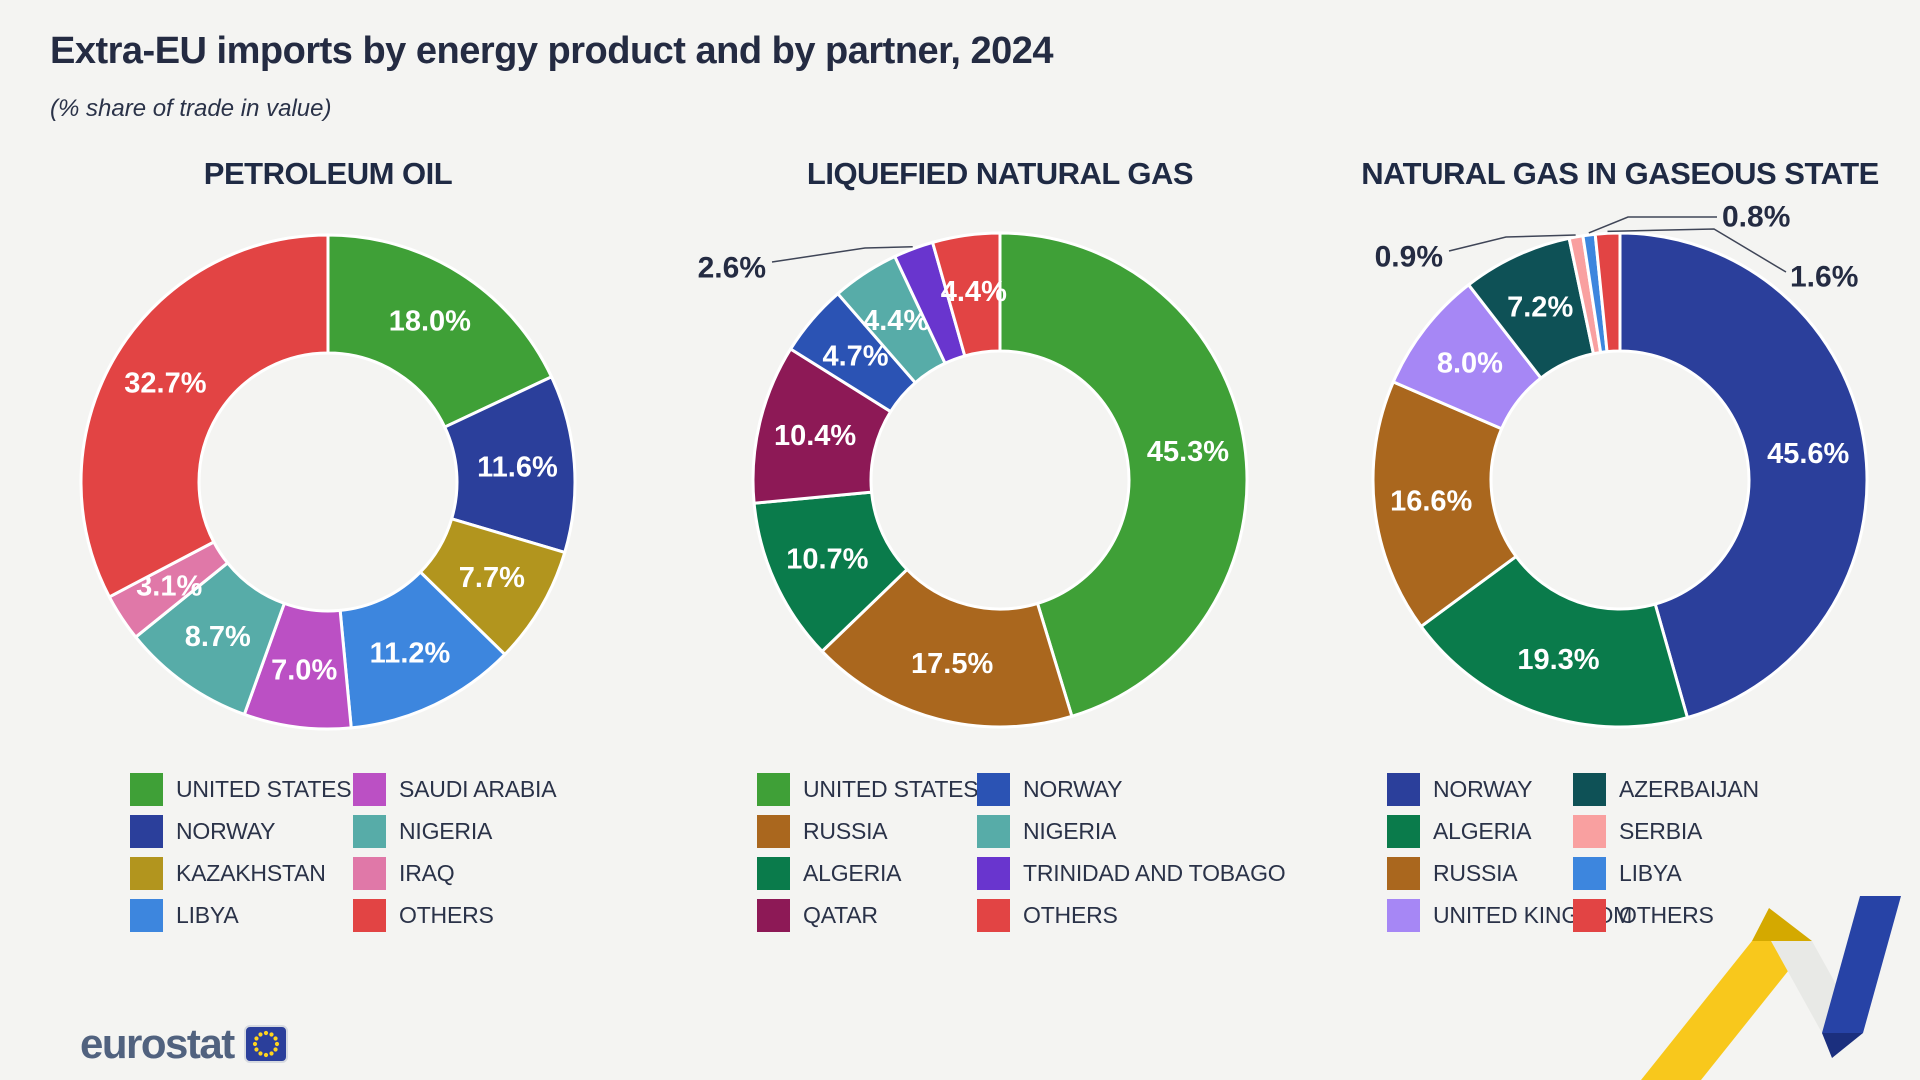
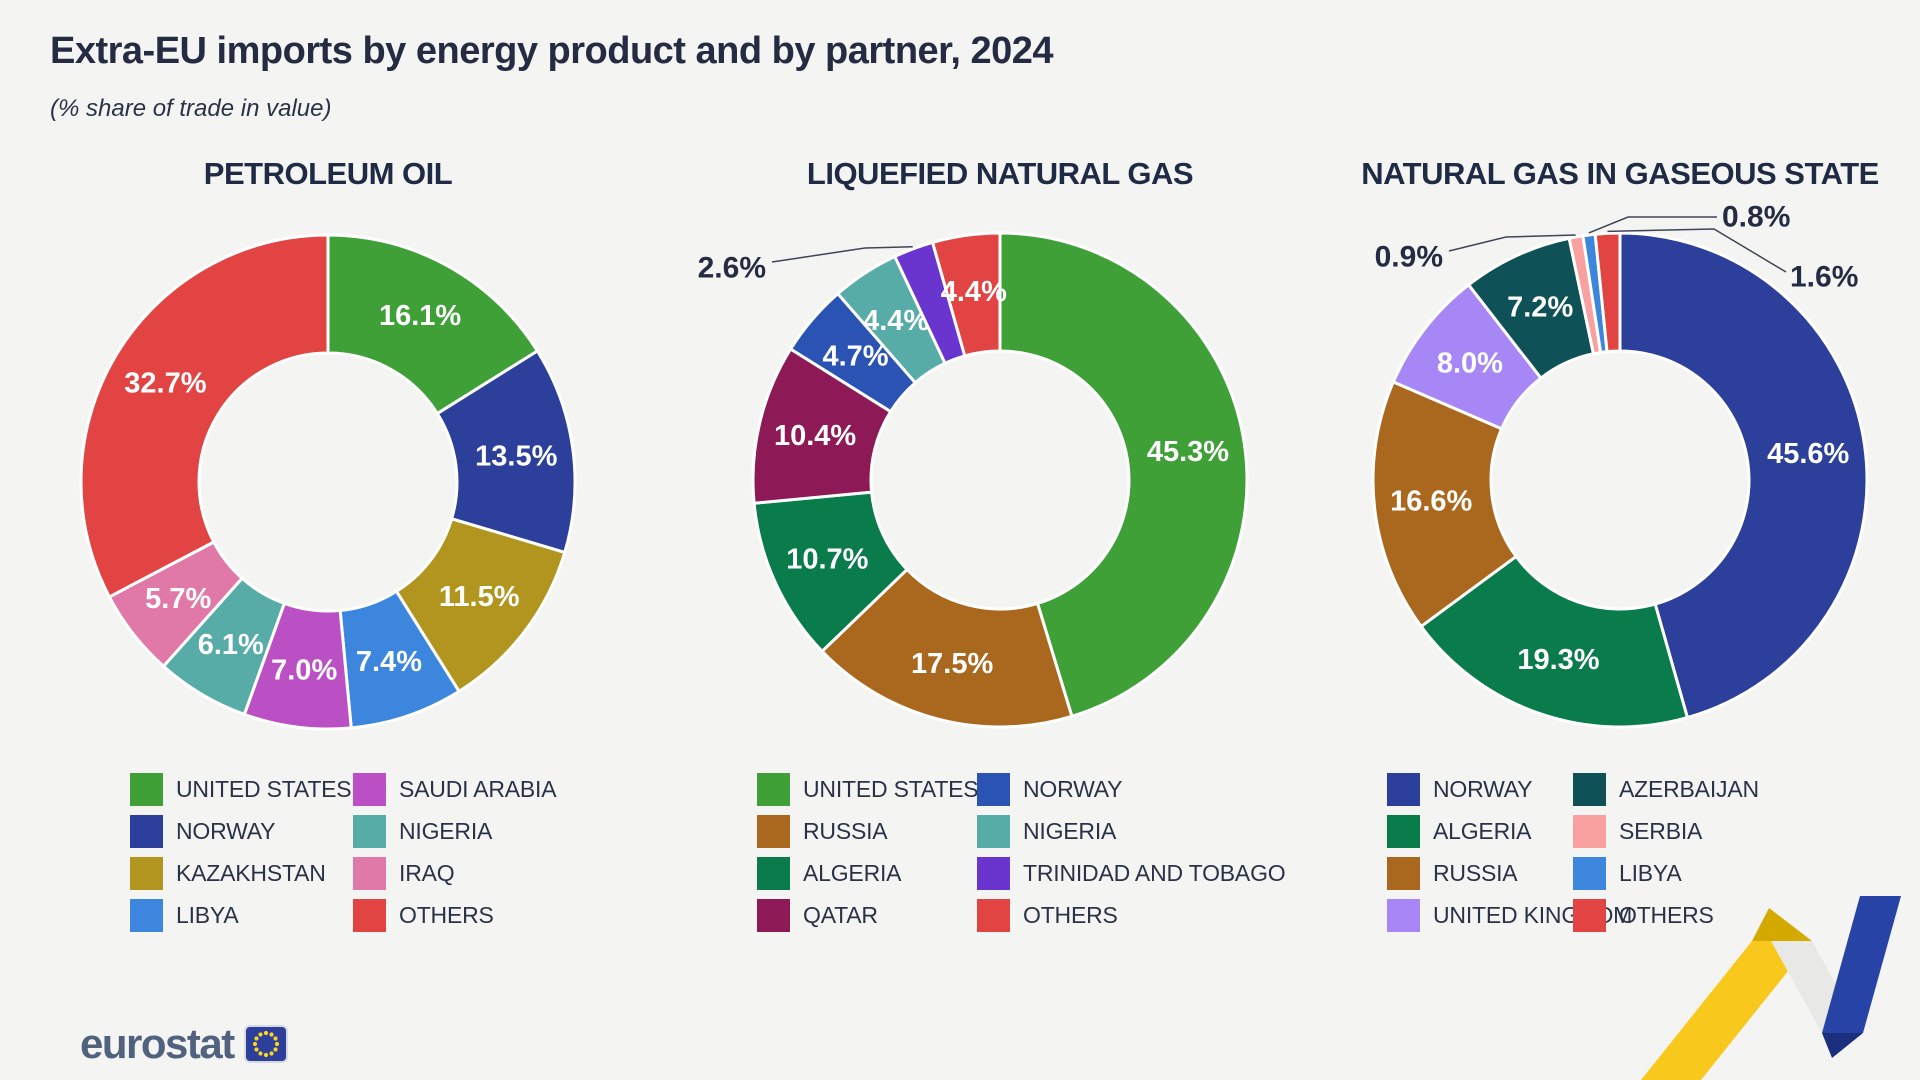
PETROLEUM OIL/UNITED STATES: 18.0% -> 16.1%
PETROLEUM OIL/NORWAY: 11.6% -> 13.5%
PETROLEUM OIL/KAZAKHSTAN: 7.7% -> 11.5%
PETROLEUM OIL/LIBYA: 11.2% -> 7.4%
PETROLEUM OIL/NIGERIA: 8.7% -> 6.1%
PETROLEUM OIL/IRAQ: 3.1% -> 5.7%
